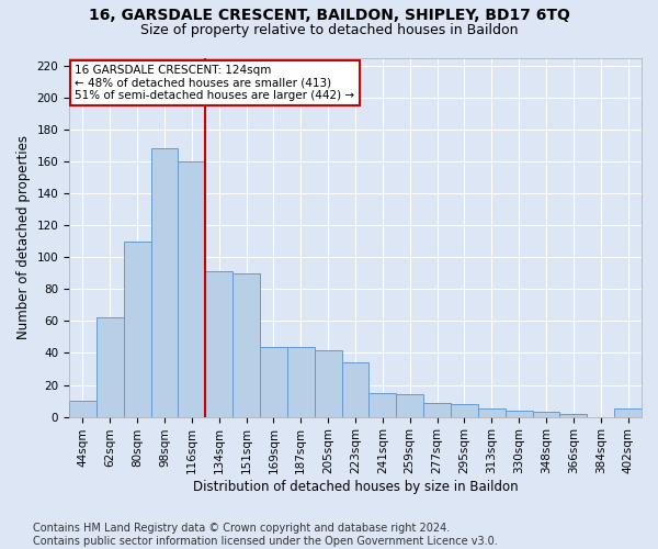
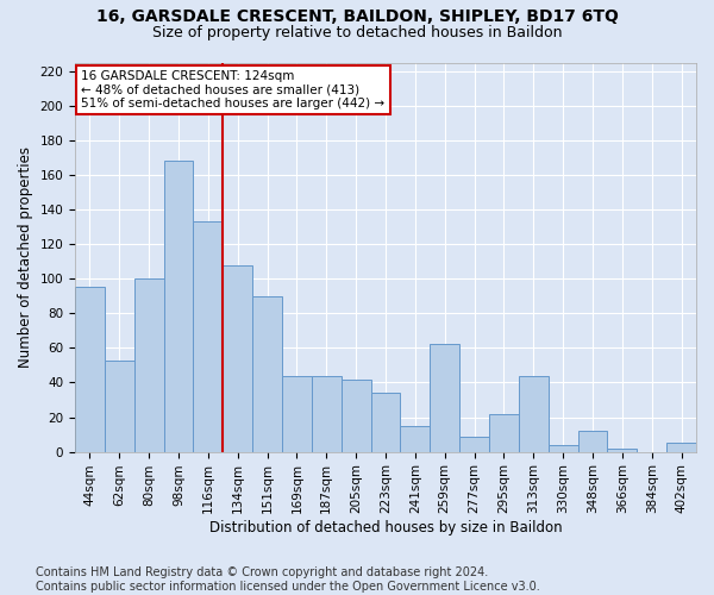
44sqm: 10 -> 95
62sqm: 62 -> 53
80sqm: 110 -> 100
116sqm: 160 -> 133
134sqm: 91 -> 108
259sqm: 14 -> 62
295sqm: 8 -> 22
313sqm: 5 -> 44
348sqm: 3 -> 12
